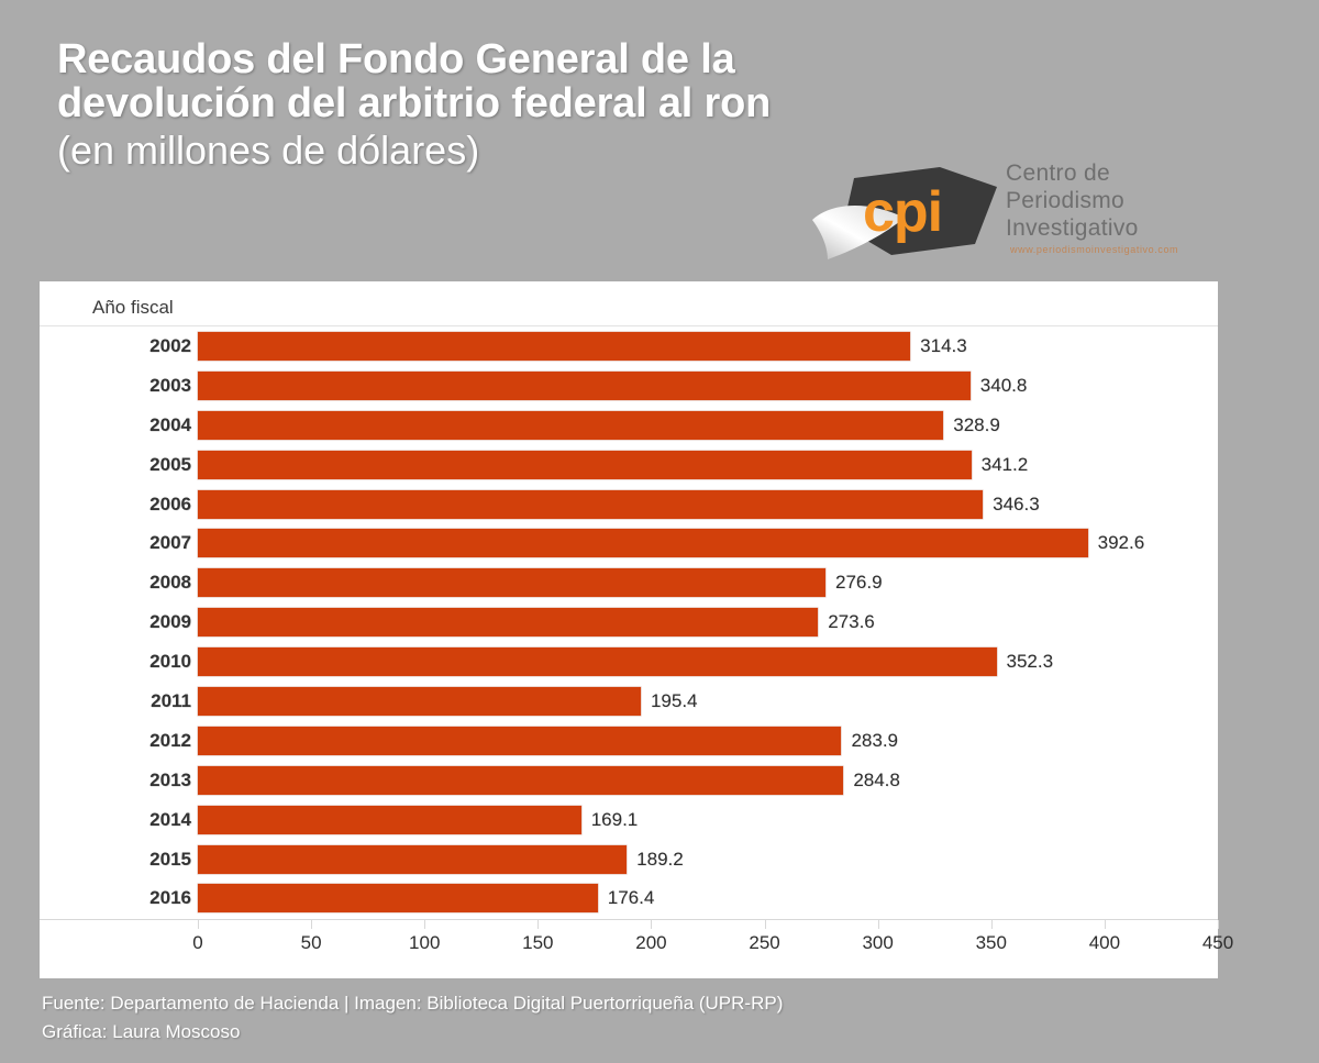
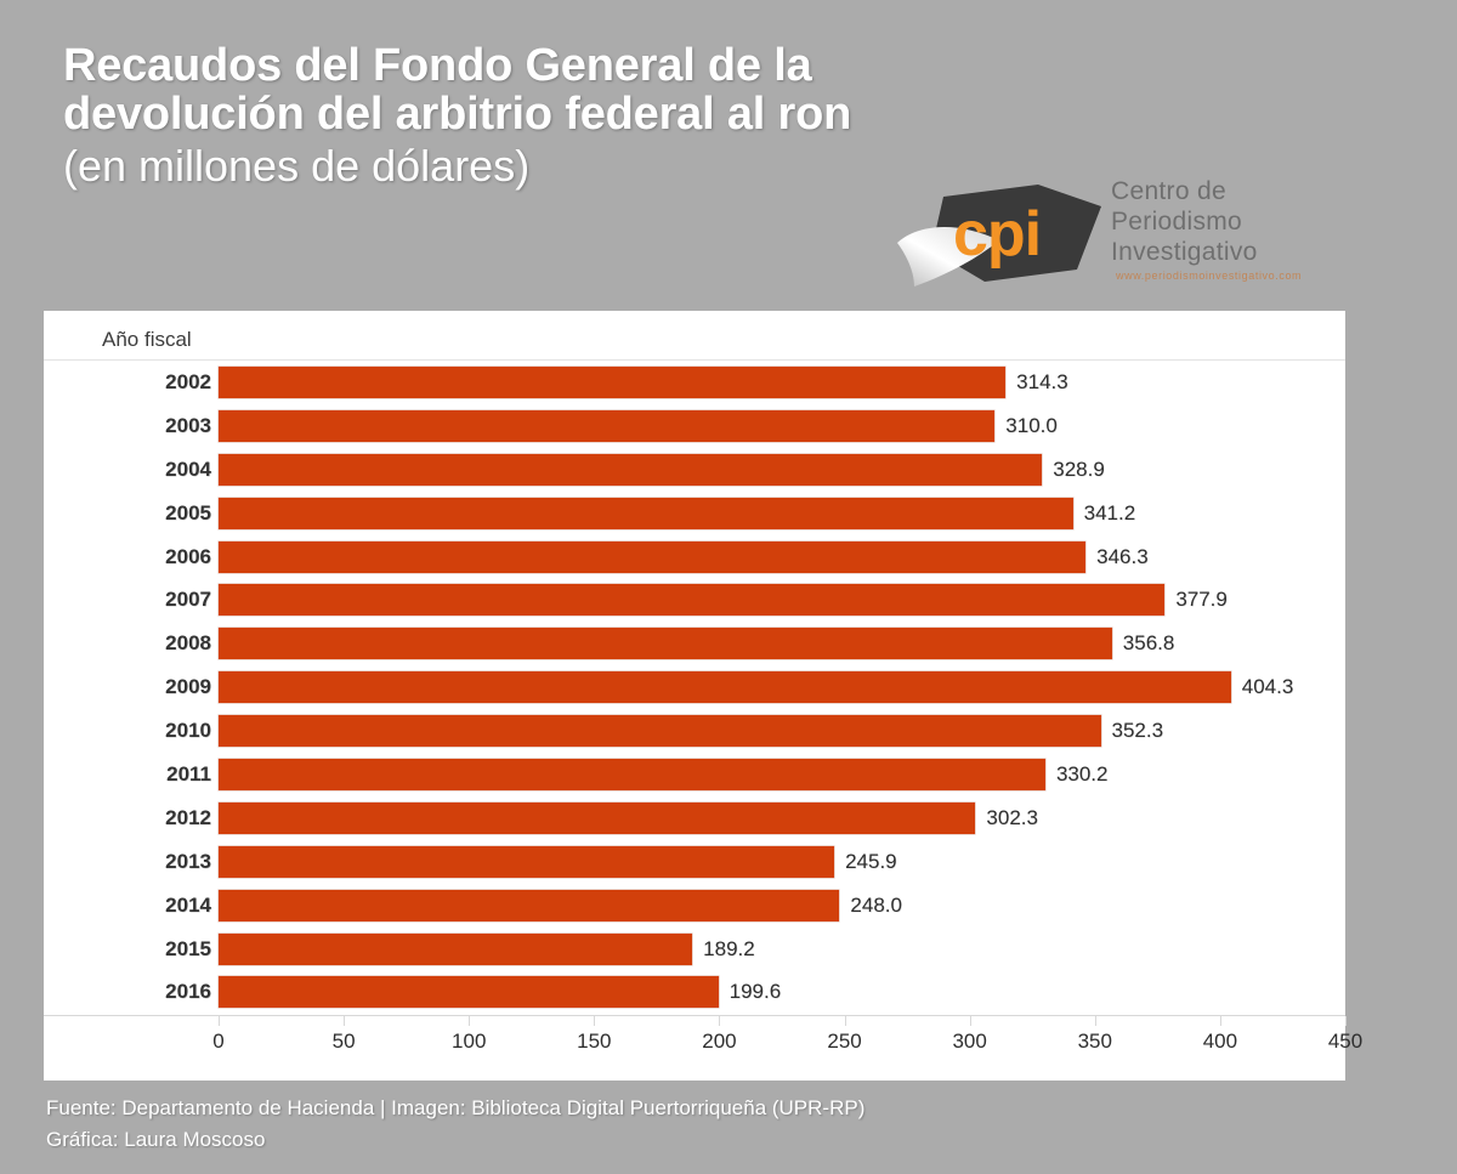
2003: 340.8 -> 310.0
2007: 392.6 -> 377.9
2008: 276.9 -> 356.8
2009: 273.6 -> 404.3
2011: 195.4 -> 330.2
2012: 283.9 -> 302.3
2013: 284.8 -> 245.9
2014: 169.1 -> 248.0
2016: 176.4 -> 199.6
